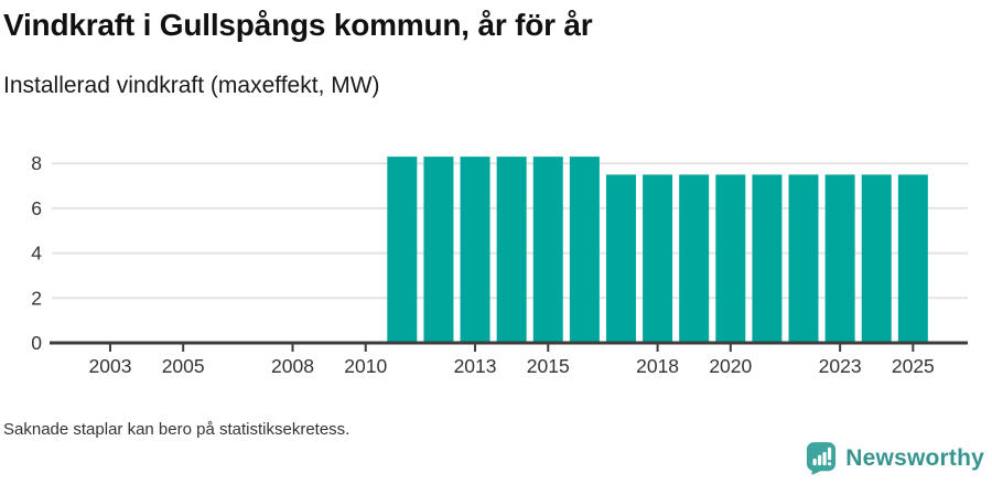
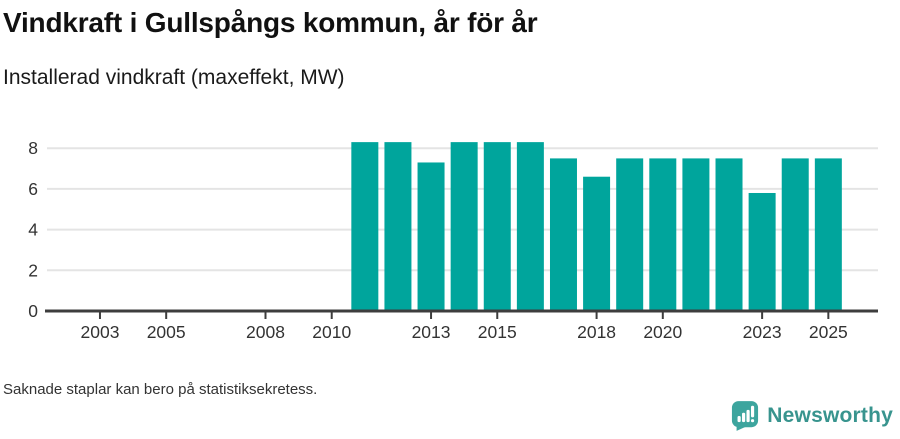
2013: 8.3 -> 7.3
2018: 7.5 -> 6.6
2023: 7.5 -> 5.8
